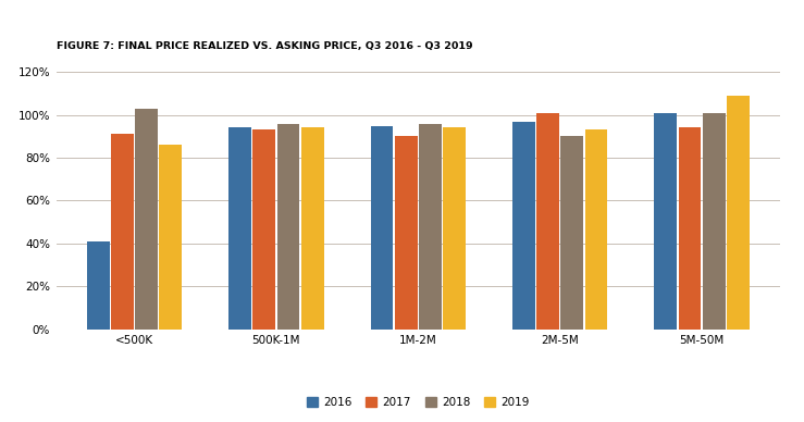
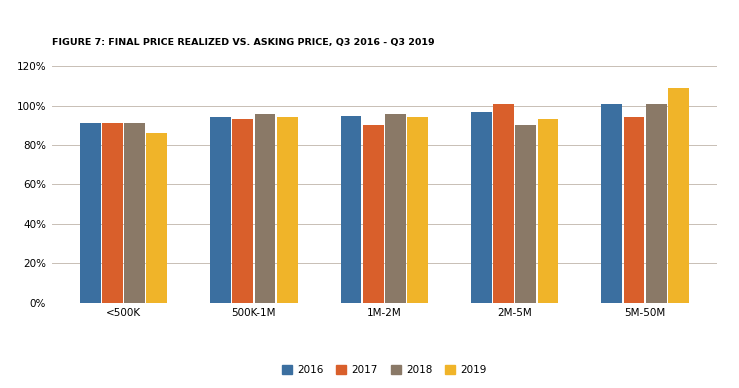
2016/<500K: 41% -> 91%
2018/<500K: 103% -> 91%
